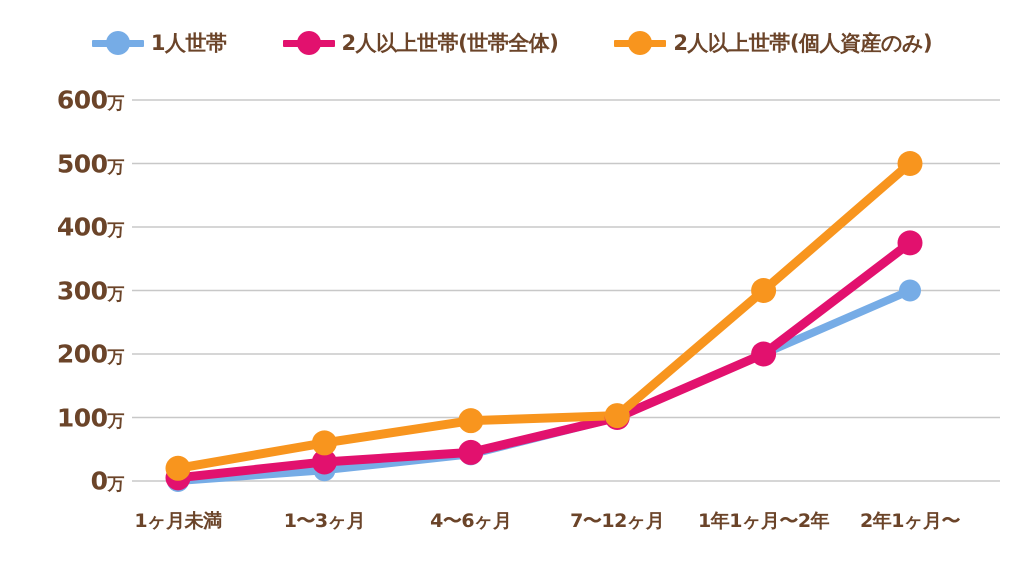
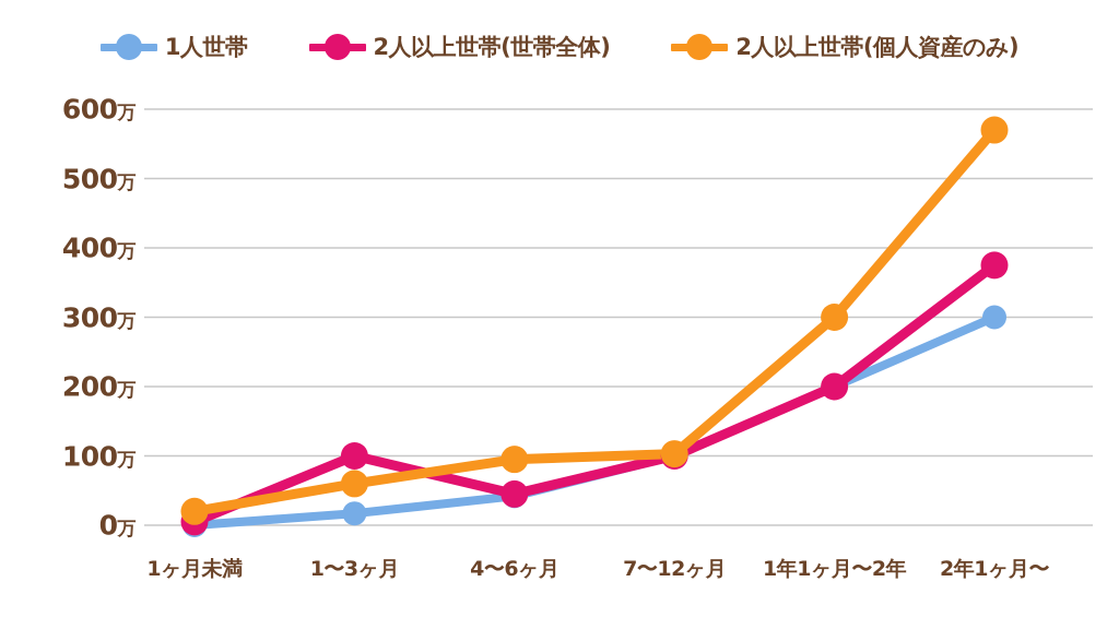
2人以上世帯(世帯全体)/1〜3ヶ月: 30 -> 100
2人以上世帯(個人資産のみ)/2年1ヶ月〜: 500 -> 570
